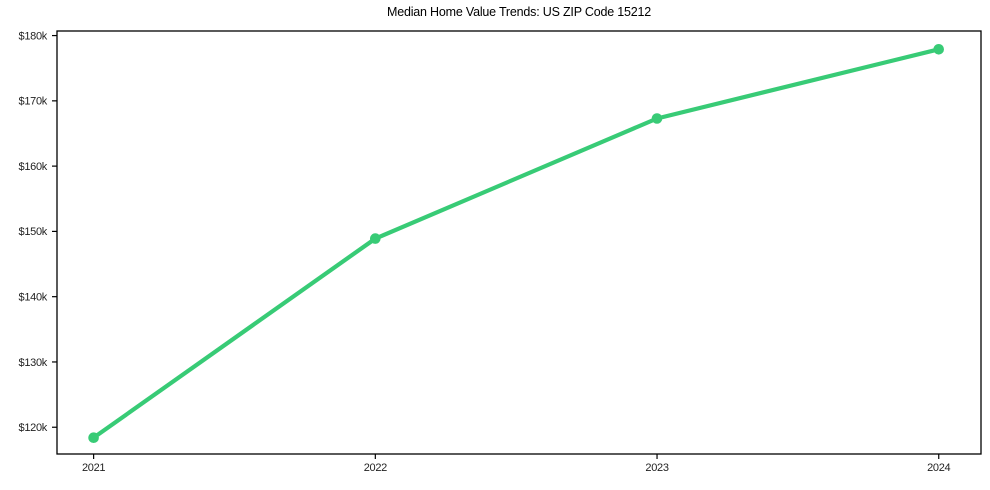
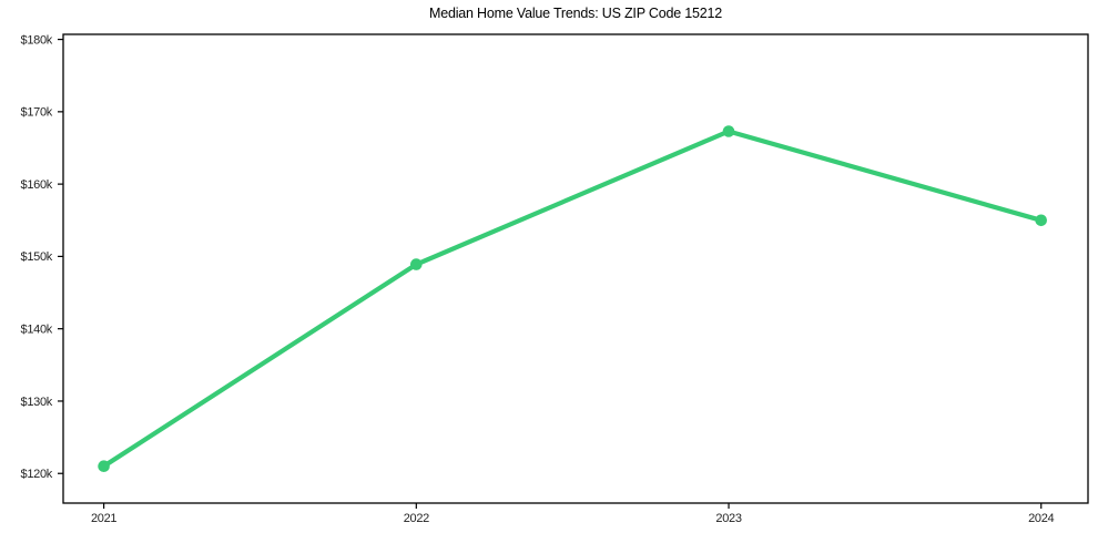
2021: $118k -> $121k
2024: $178k -> $155k
